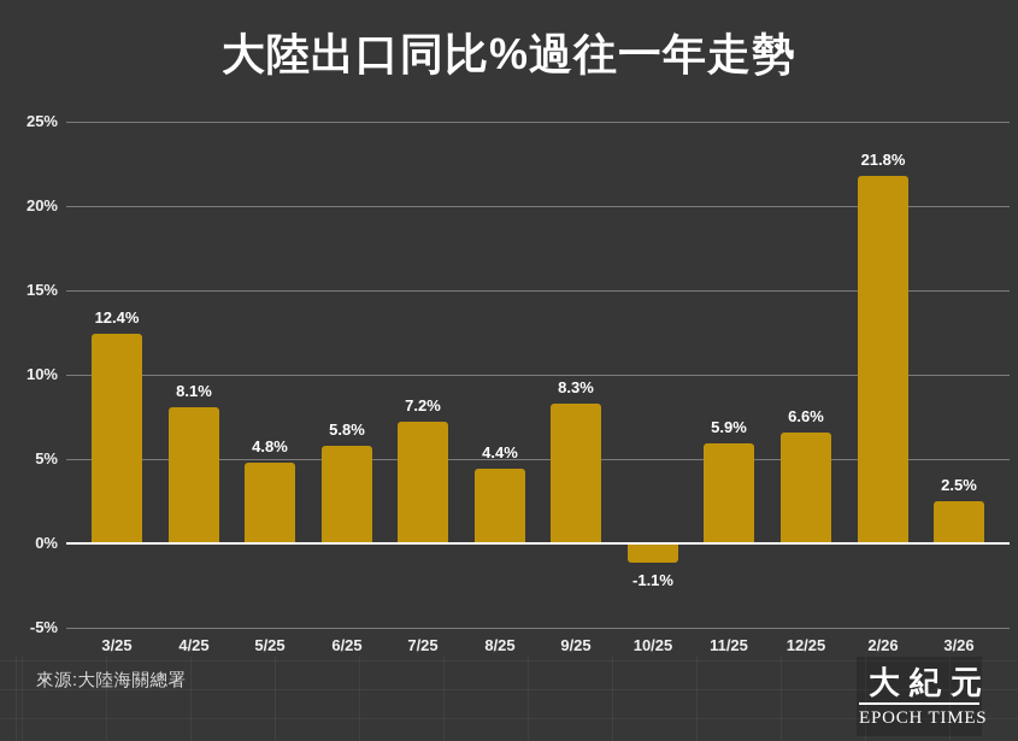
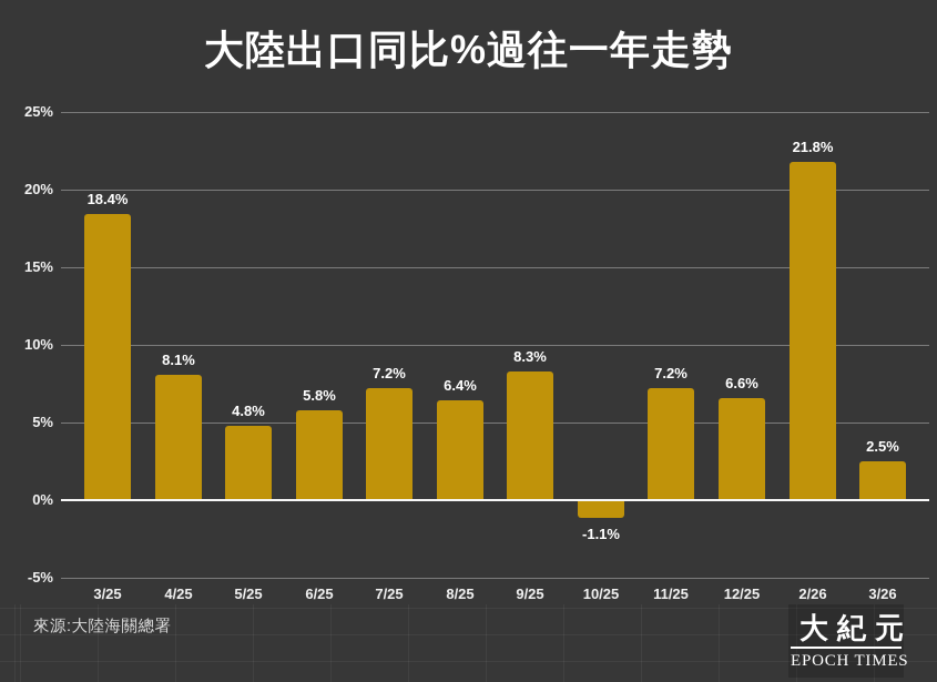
3/25: 12.4% -> 18.4%
8/25: 4.4% -> 6.4%
11/25: 5.9% -> 7.2%
